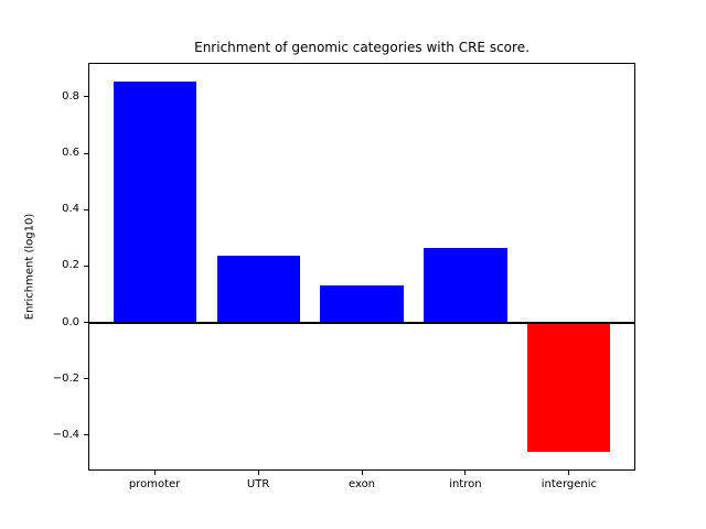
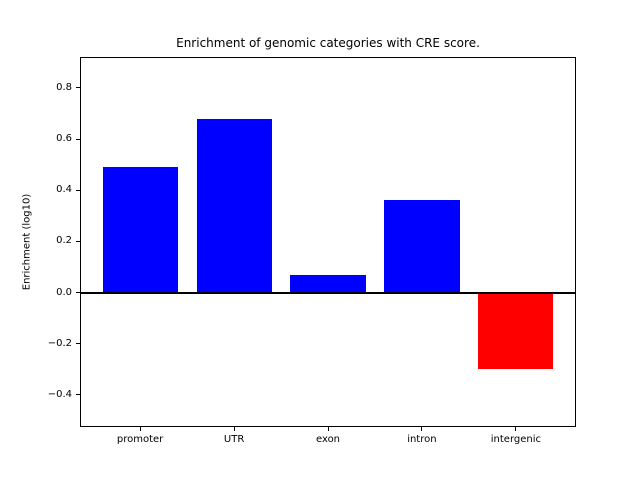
promoter: 0.85 -> 0.49
UTR: 0.23 -> 0.68
exon: 0.13 -> 0.07
intron: 0.27 -> 0.36
intergenic: -0.46 -> -0.30
